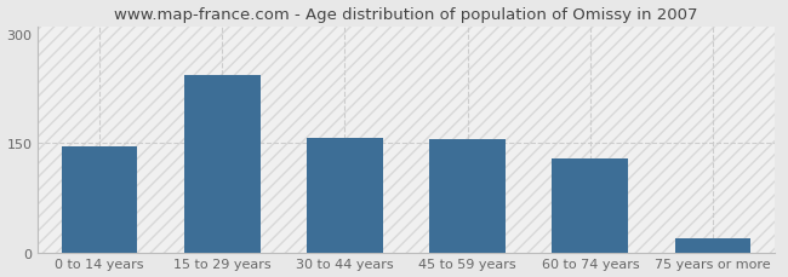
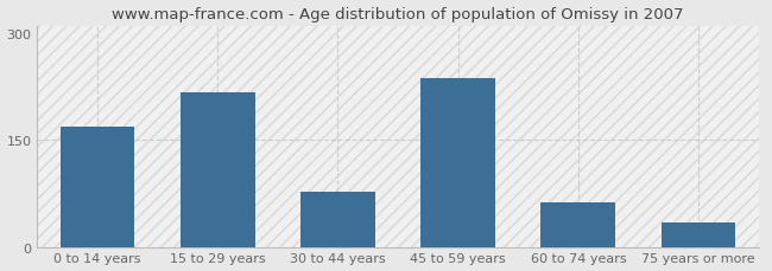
0 to 14 years: 145 -> 168
15 to 29 years: 243 -> 216
30 to 44 years: 157 -> 78
45 to 59 years: 155 -> 236
60 to 74 years: 128 -> 62
75 years or more: 20 -> 34
